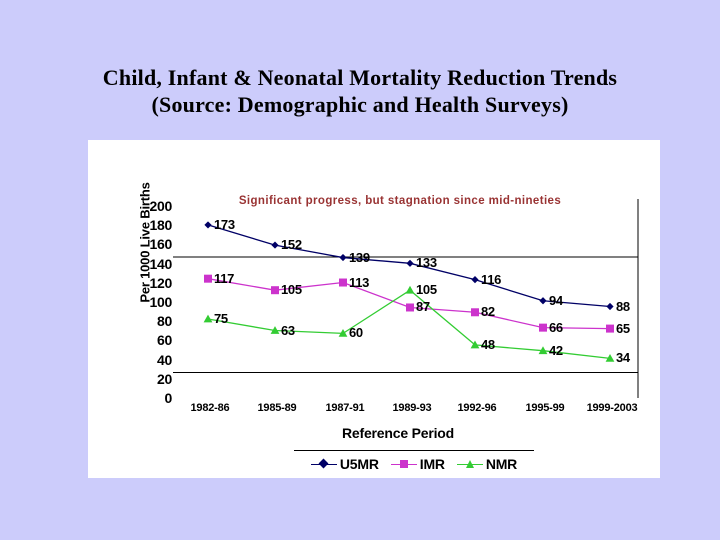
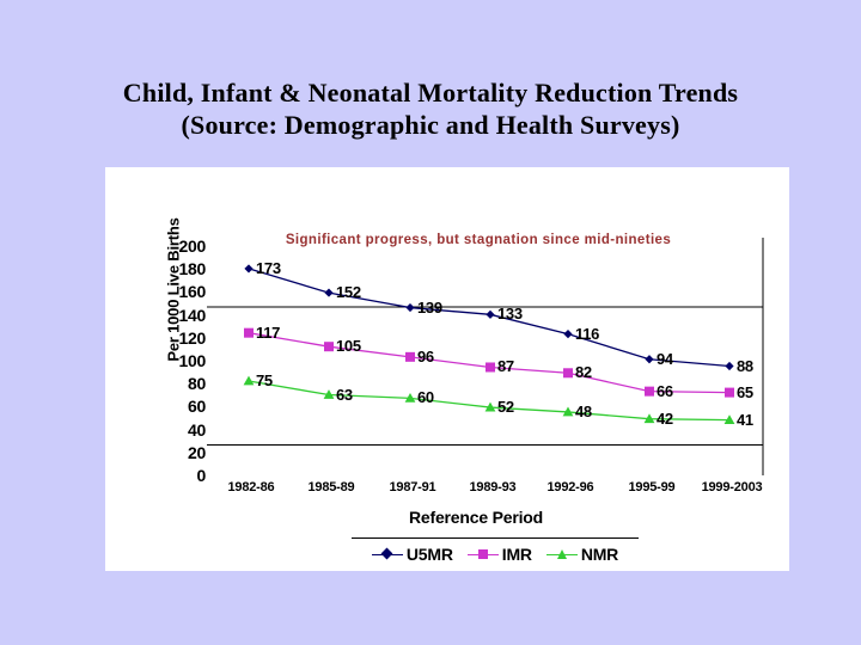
IMR/1987-91: 113 -> 96
NMR/1989-93: 105 -> 52
NMR/1999-2003: 34 -> 41
